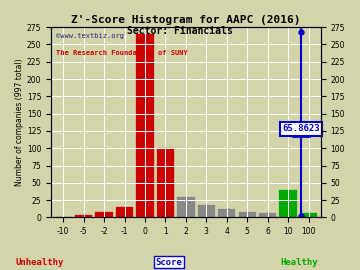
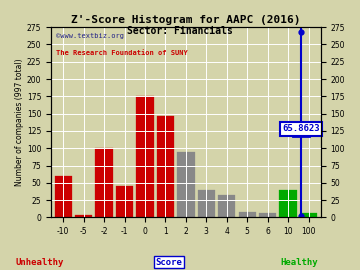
-10: 1 -> 60
-2: 8 -> 100
-1: 15 -> 46
0: 265 -> 176
1: 100 -> 146
2: 30 -> 94
3: 18 -> 40
4: 12 -> 32
